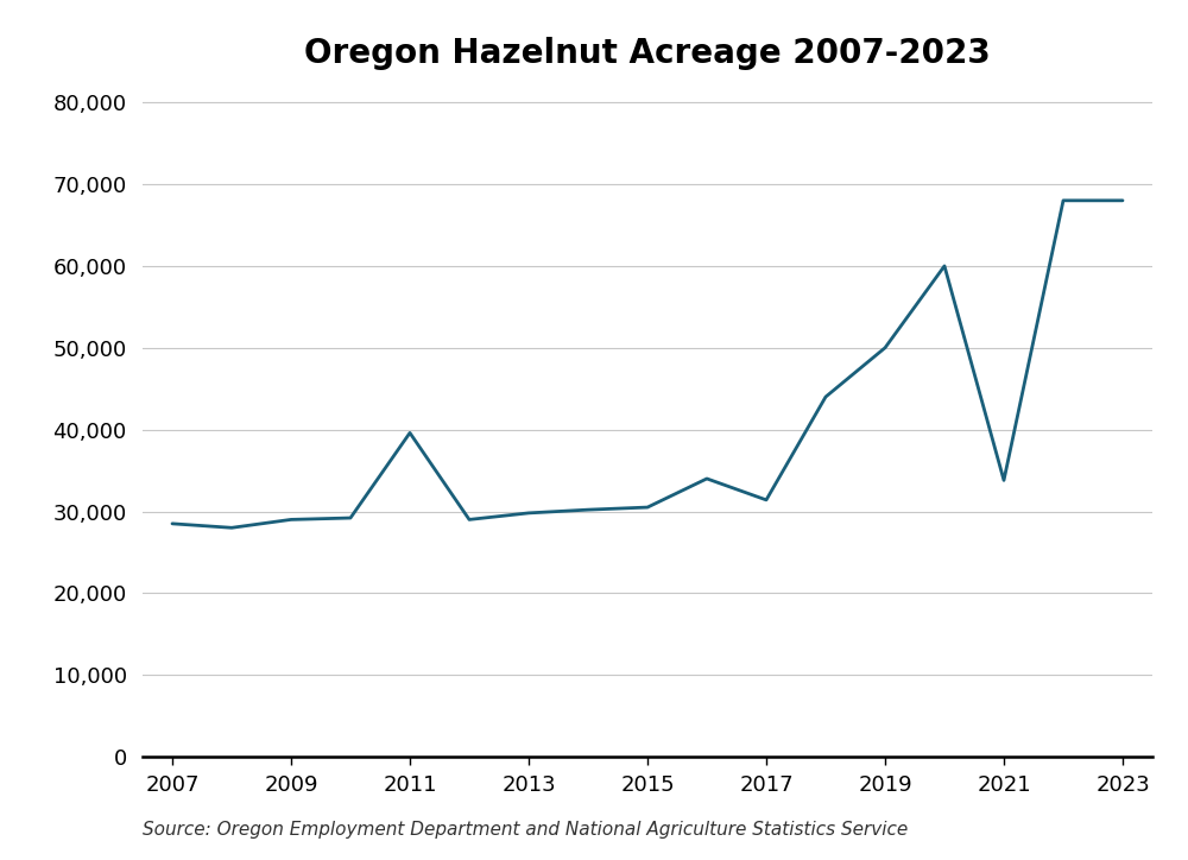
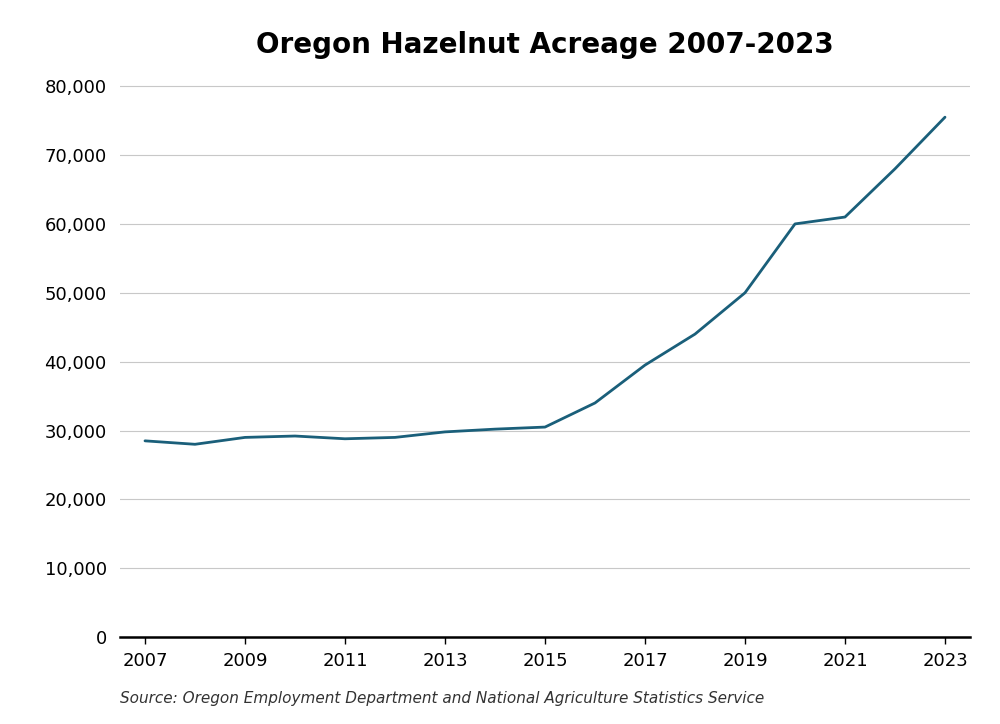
2011: 39,600 -> 28,800
2017: 31,400 -> 39,500
2021: 33,800 -> 61,000
2023: 68,000 -> 75,500
